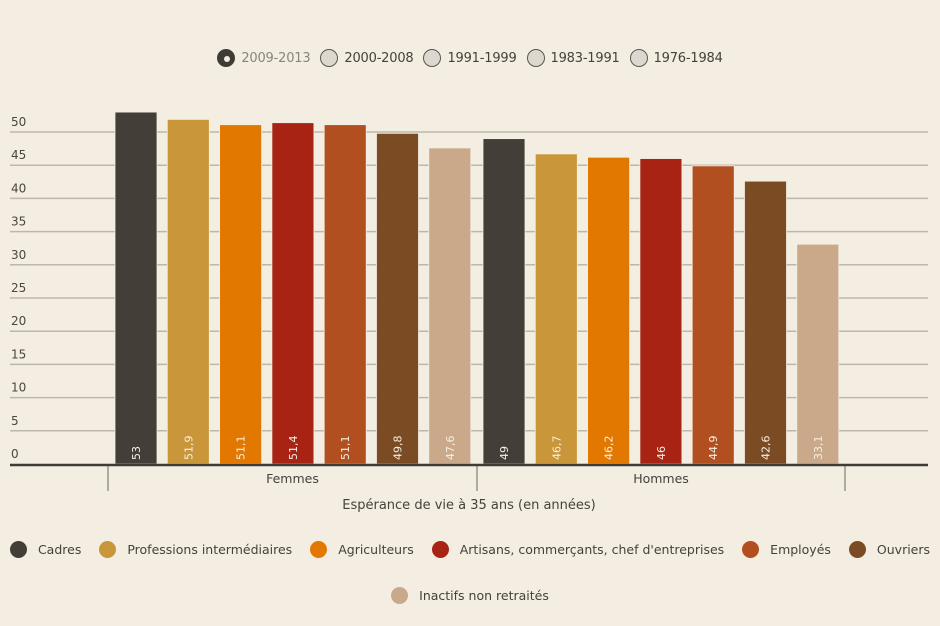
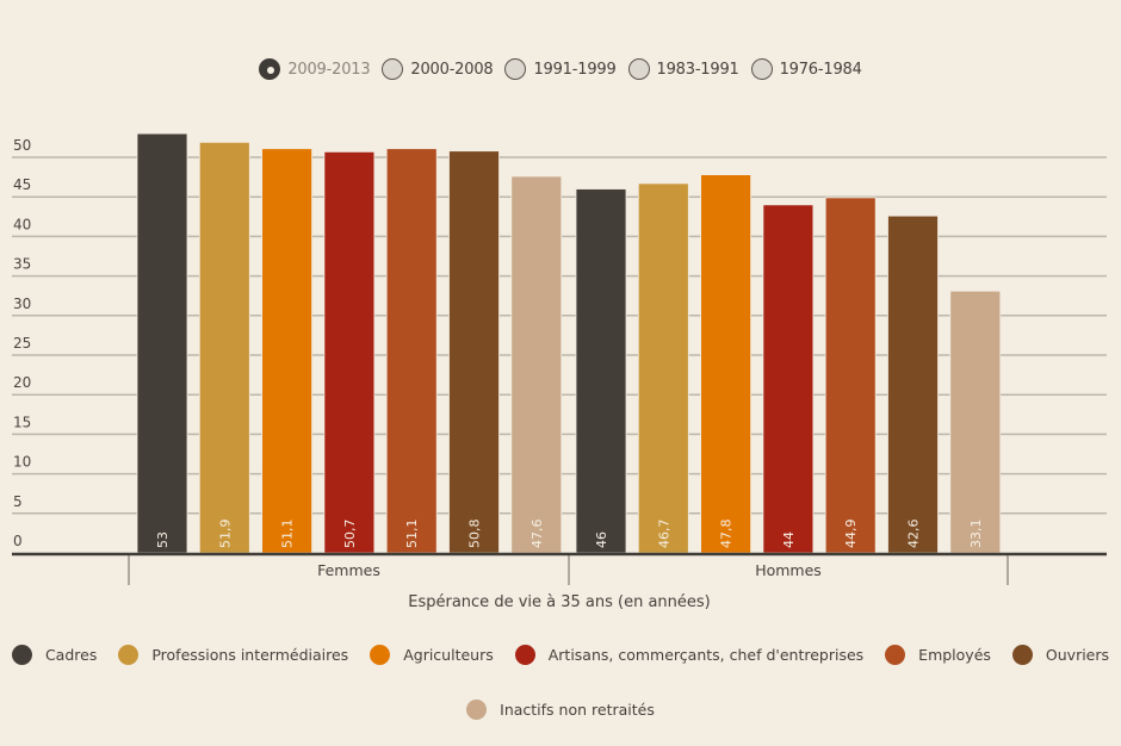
Artisans, commerçants, chef d'entreprises/Femmes: 51,4 -> 50,7
Ouvriers/Femmes: 49,8 -> 50,8
Cadres/Hommes: 49 -> 46
Agriculteurs/Hommes: 46,2 -> 47,8
Artisans, commerçants, chef d'entreprises/Hommes: 46 -> 44
